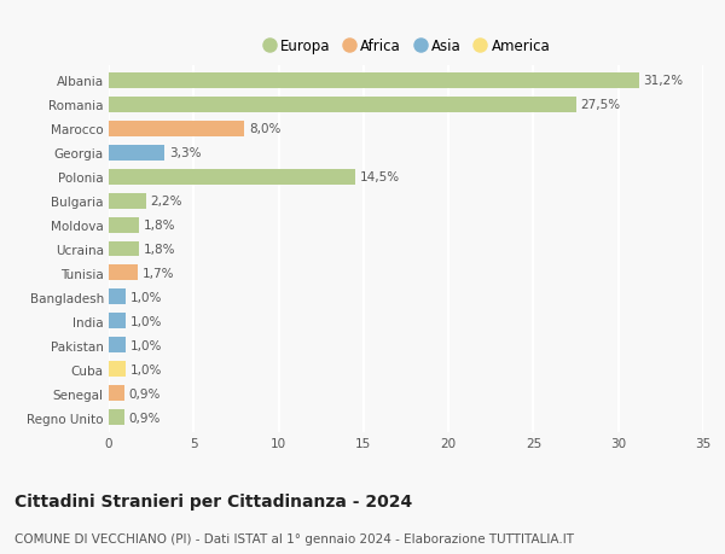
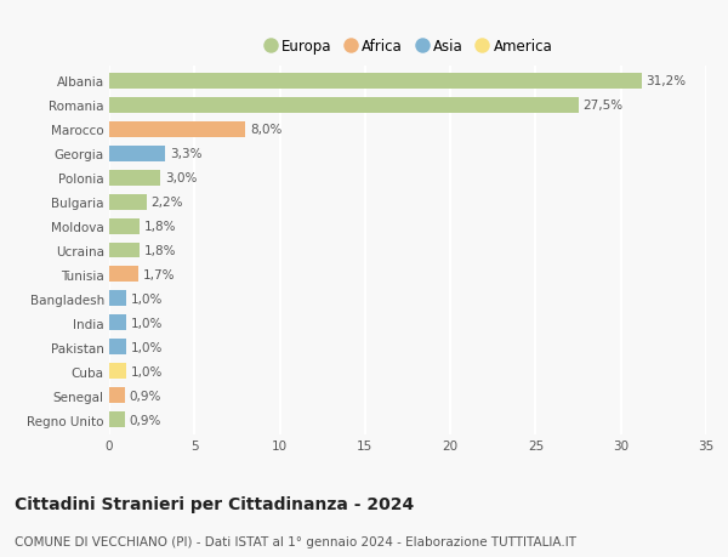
Polonia: 14,5% -> 3,0%
